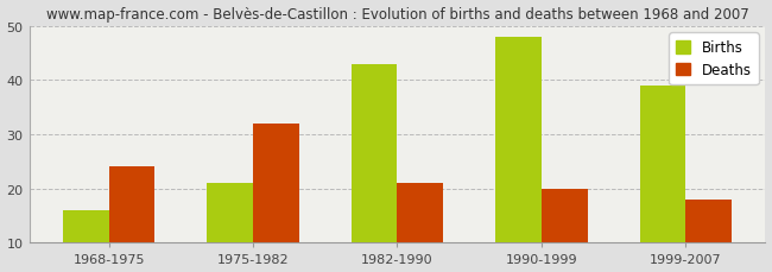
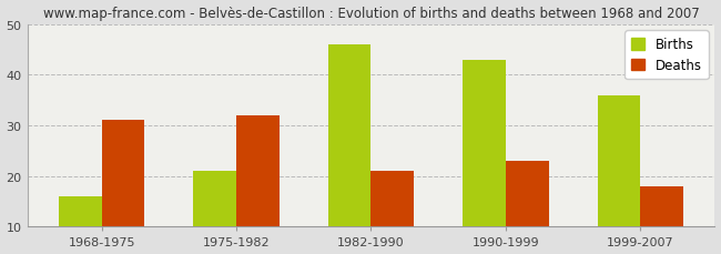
Deaths/1968-1975: 24 -> 31
Births/1982-1990: 43 -> 46
Births/1990-1999: 48 -> 43
Deaths/1990-1999: 20 -> 23
Births/1999-2007: 39 -> 36
